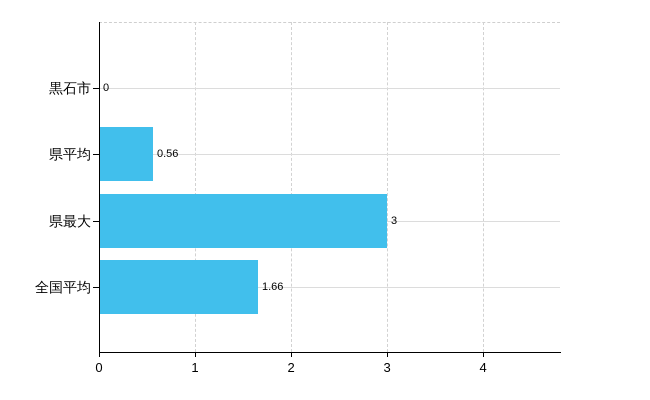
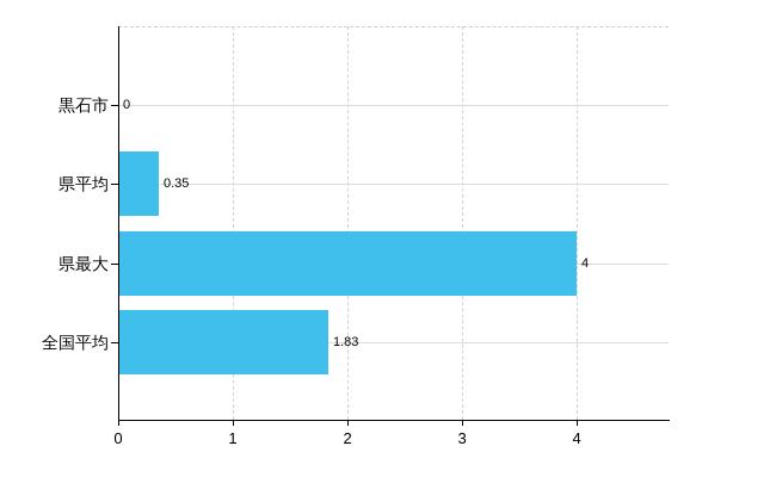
県平均: 0.56 -> 0.35
県最大: 3 -> 4
全国平均: 1.66 -> 1.83
